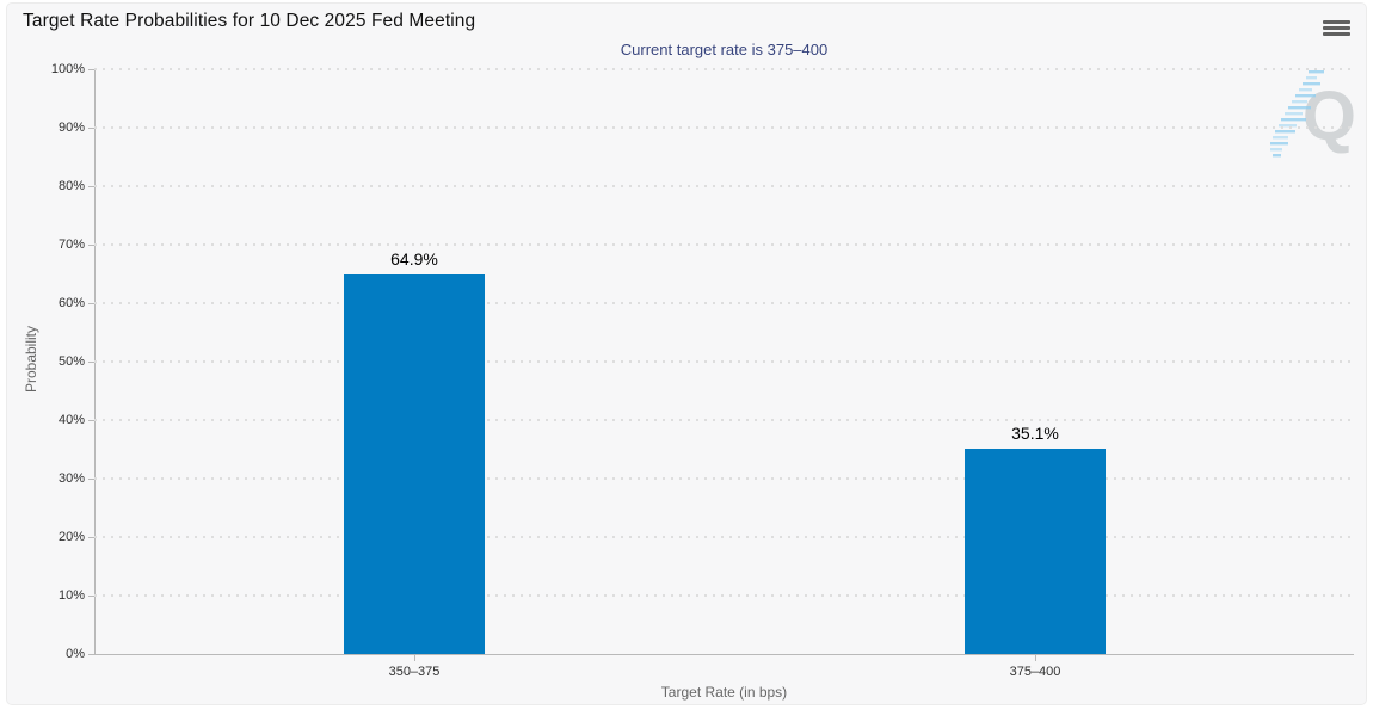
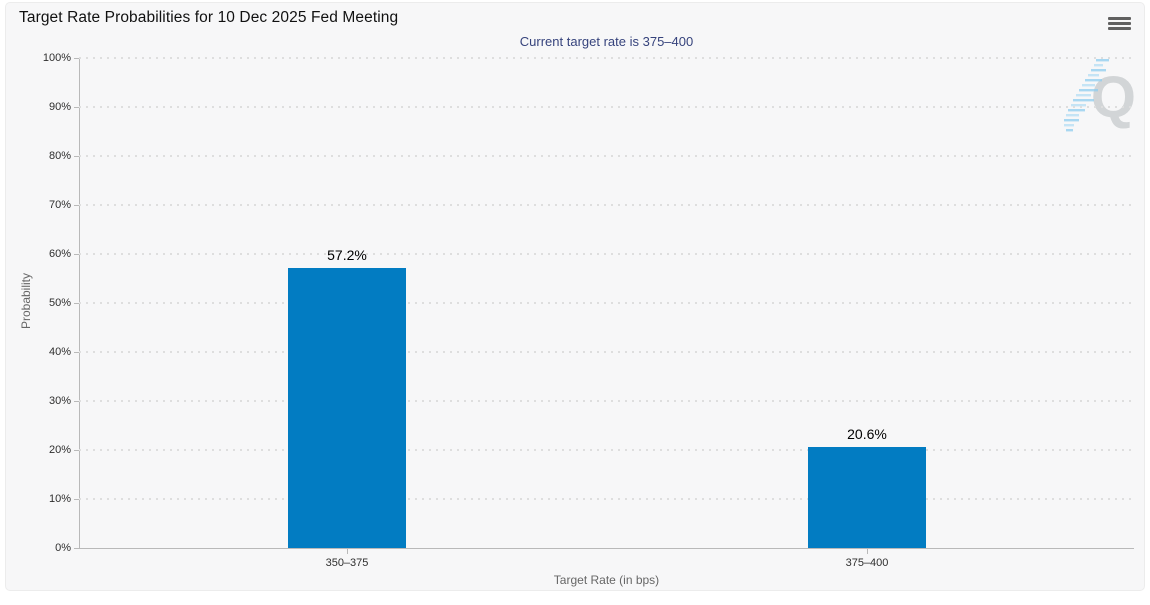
350–375: 64.9% -> 57.2%
375–400: 35.1% -> 20.6%
